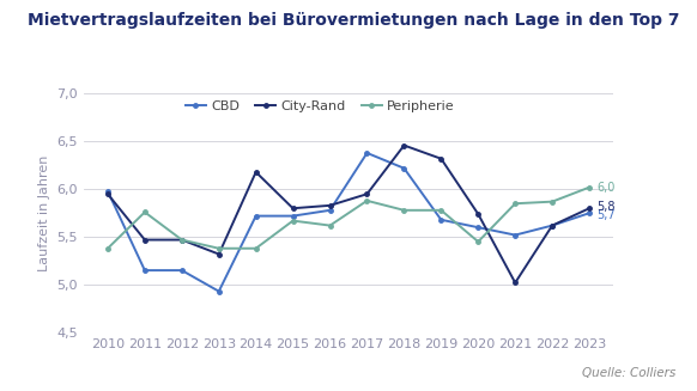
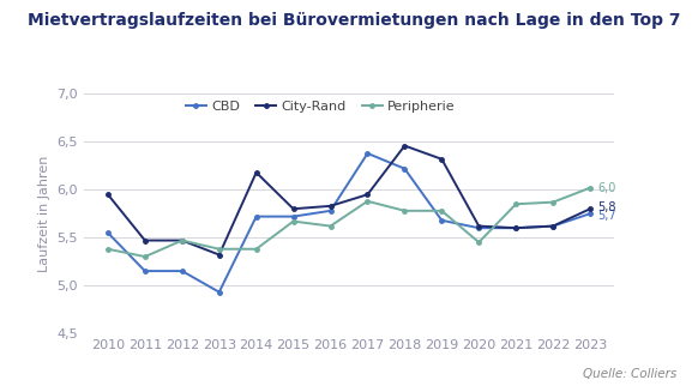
CBD/2010: 5,98 -> 5,55
Peripherie/2011: 5,76 -> 5,30
City-Rand/2020: 5,74 -> 5,62
CBD/2021: 5,52 -> 5,60
City-Rand/2021: 5,02 -> 5,60
